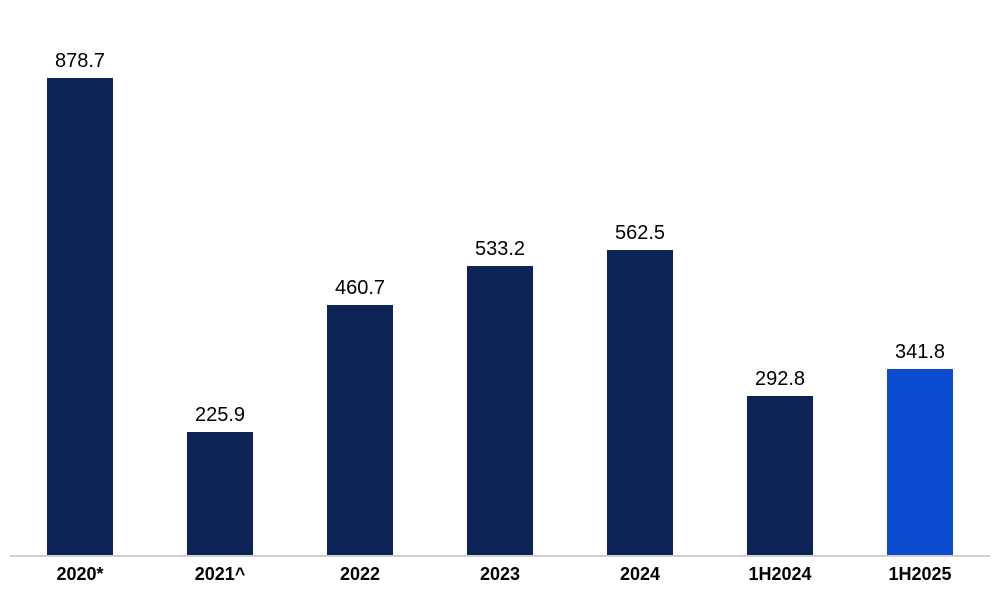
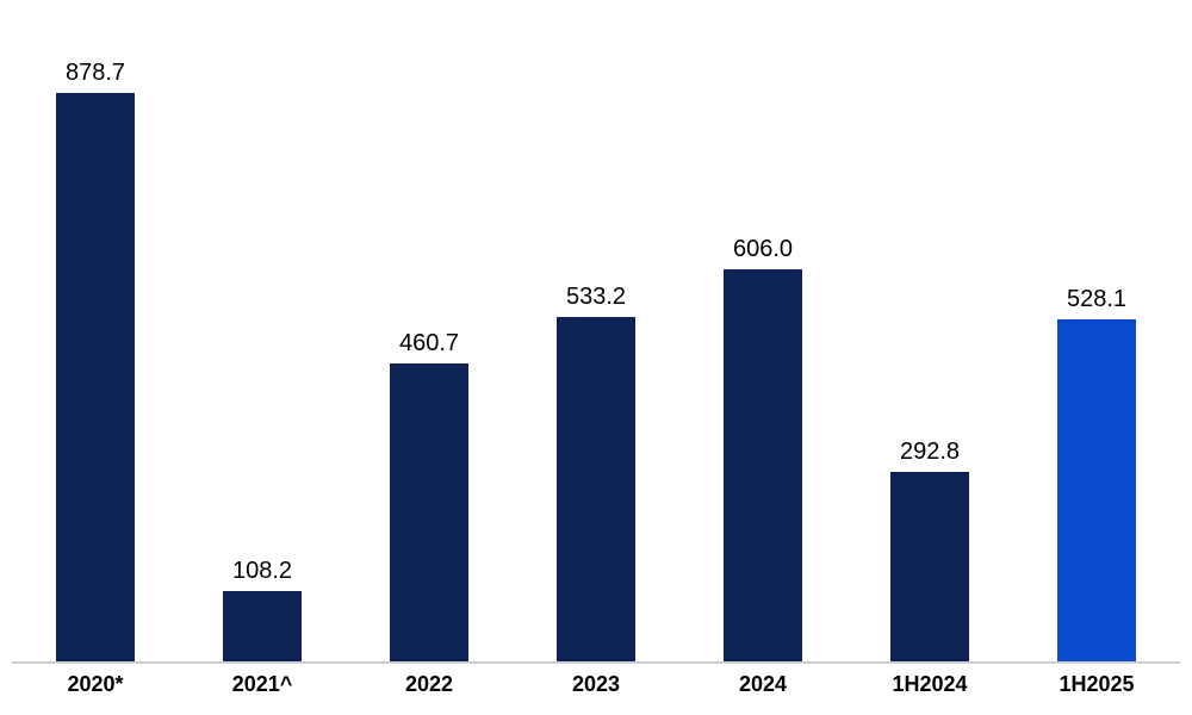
2021^: 225.9 -> 108.2
2024: 562.5 -> 606.0
1H2025: 341.8 -> 528.1
